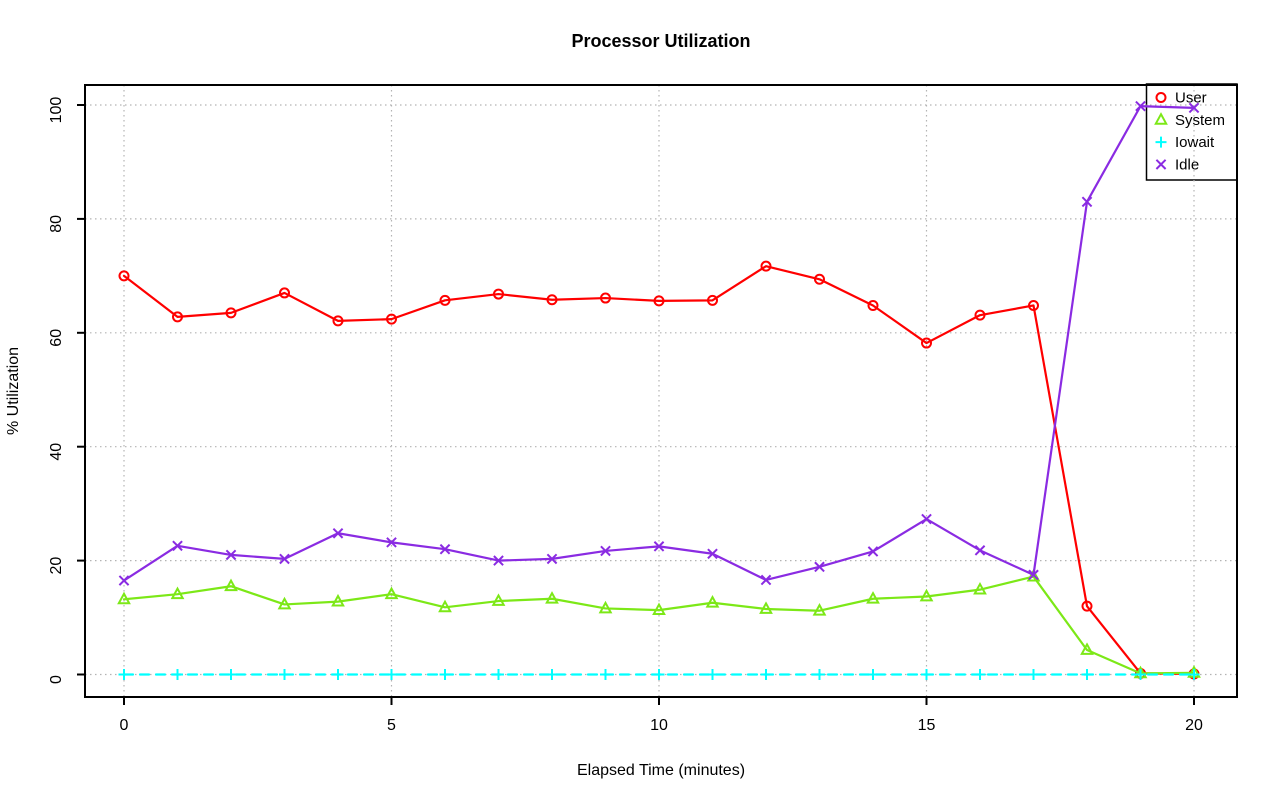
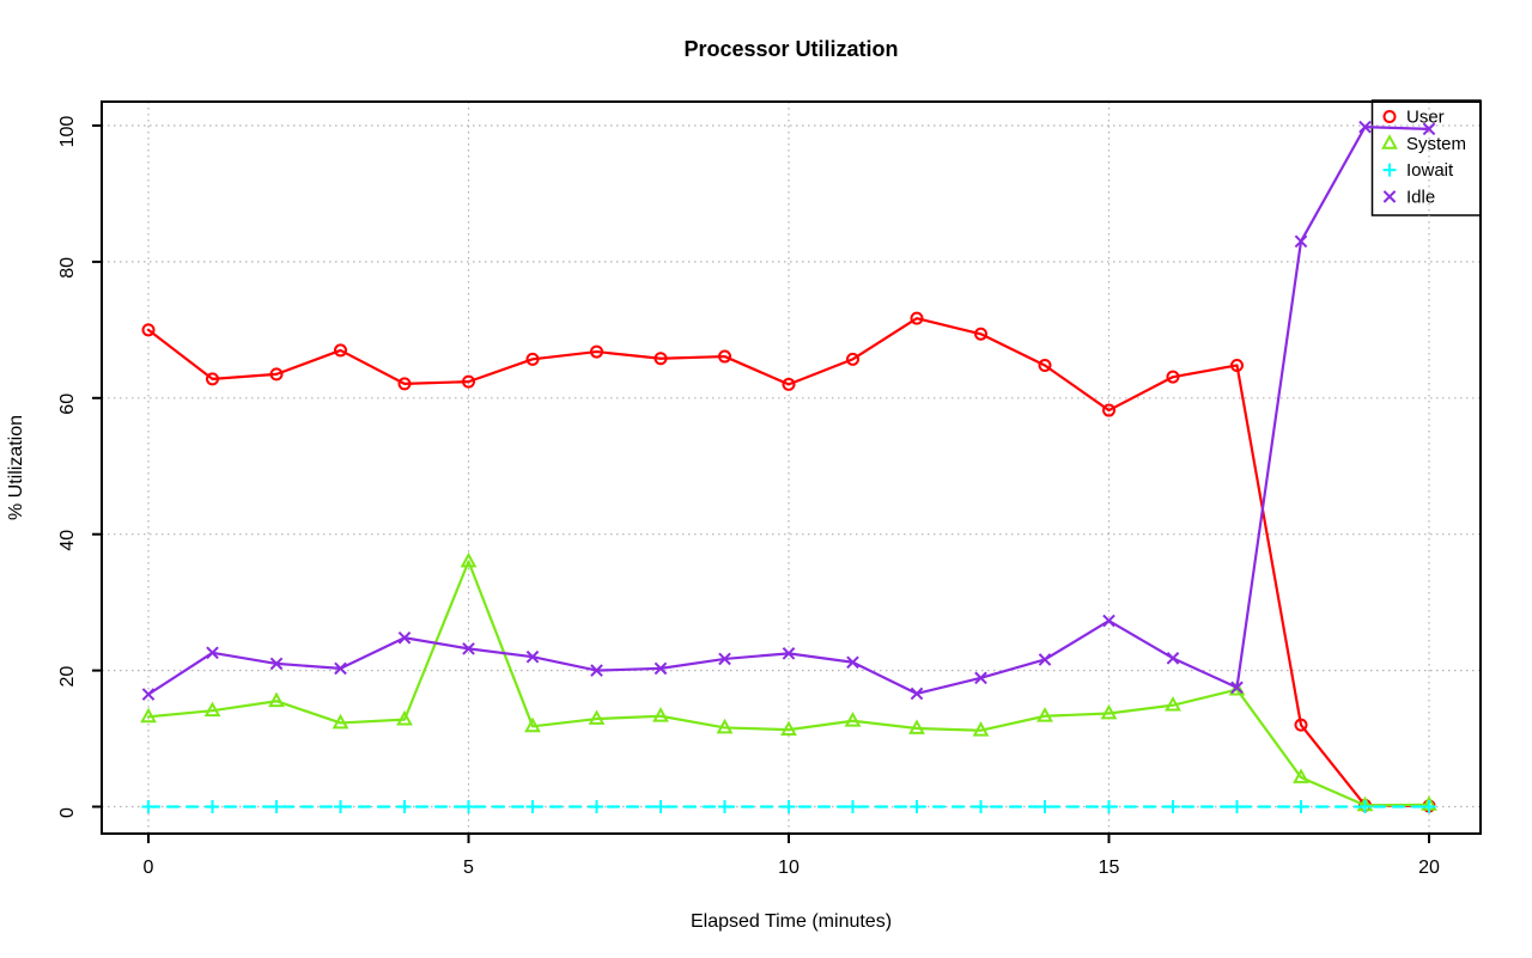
System/5: 14 -> 36
User/10: 66 -> 62
